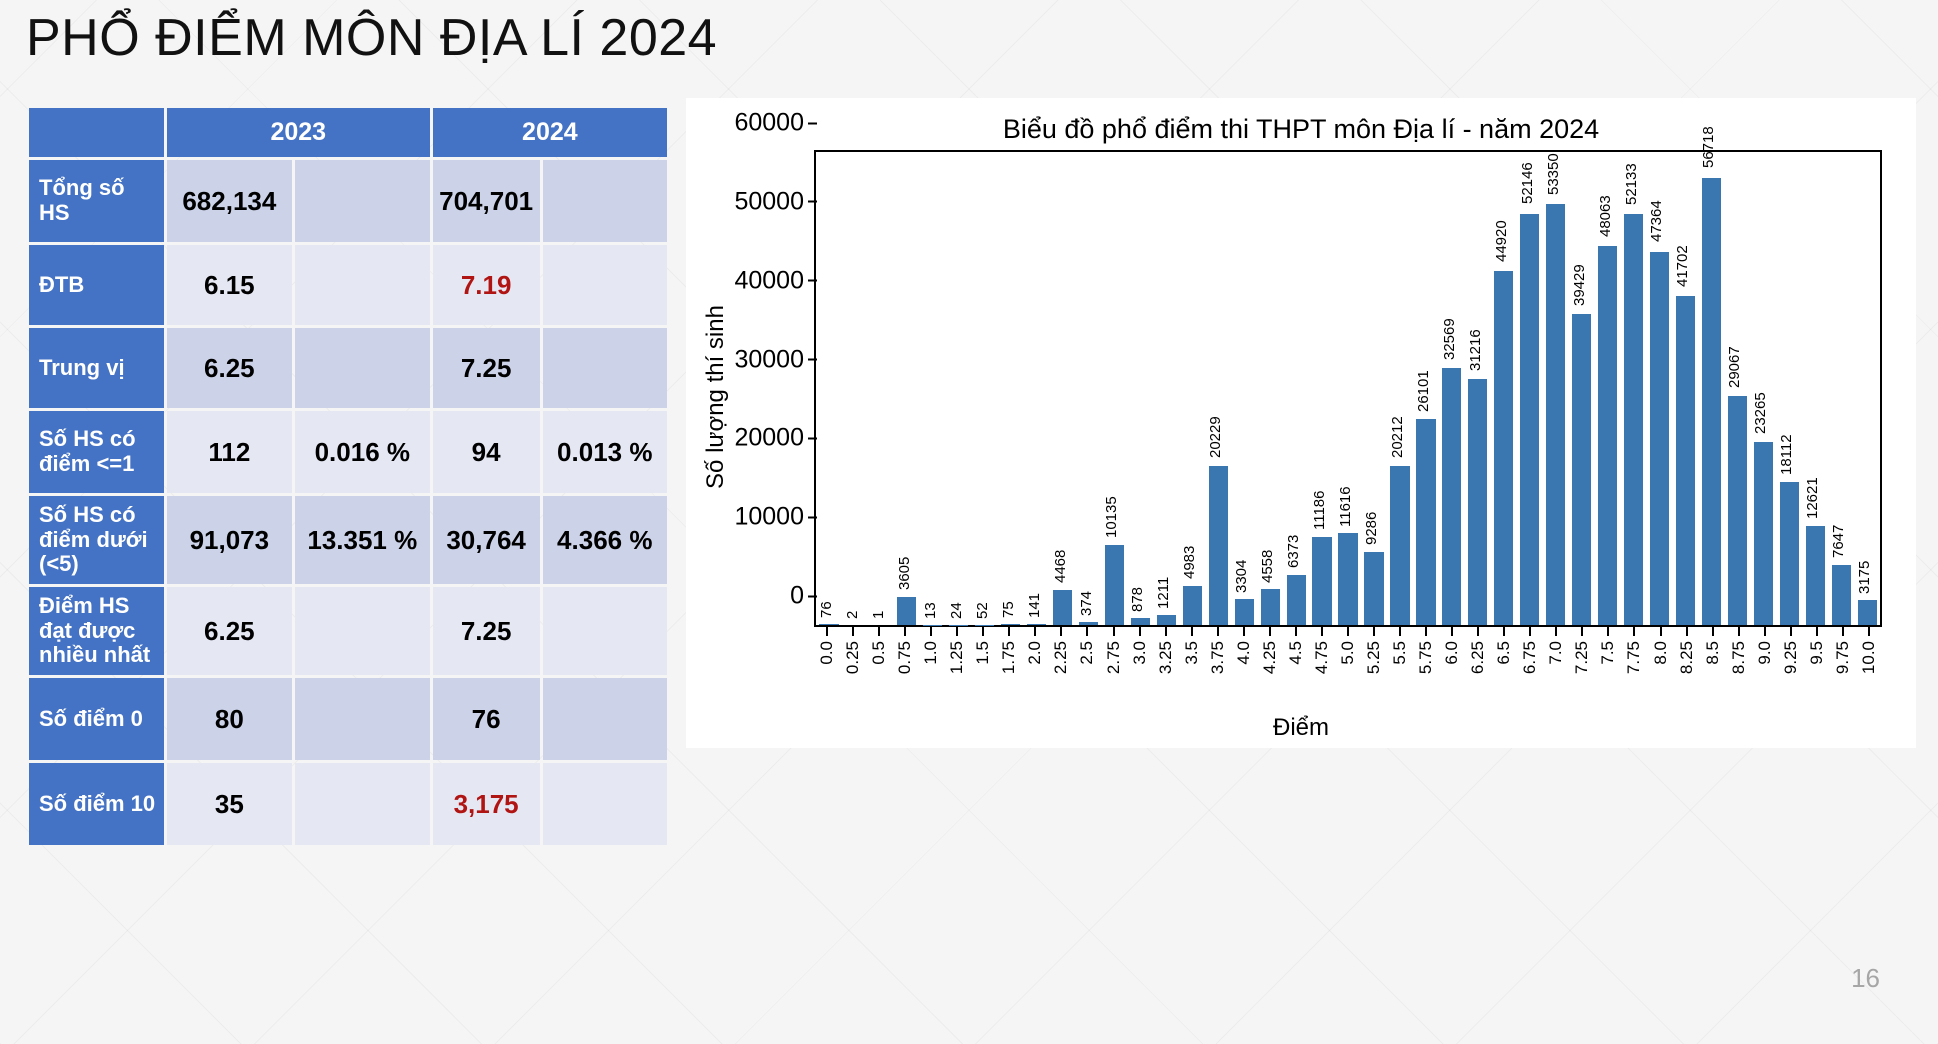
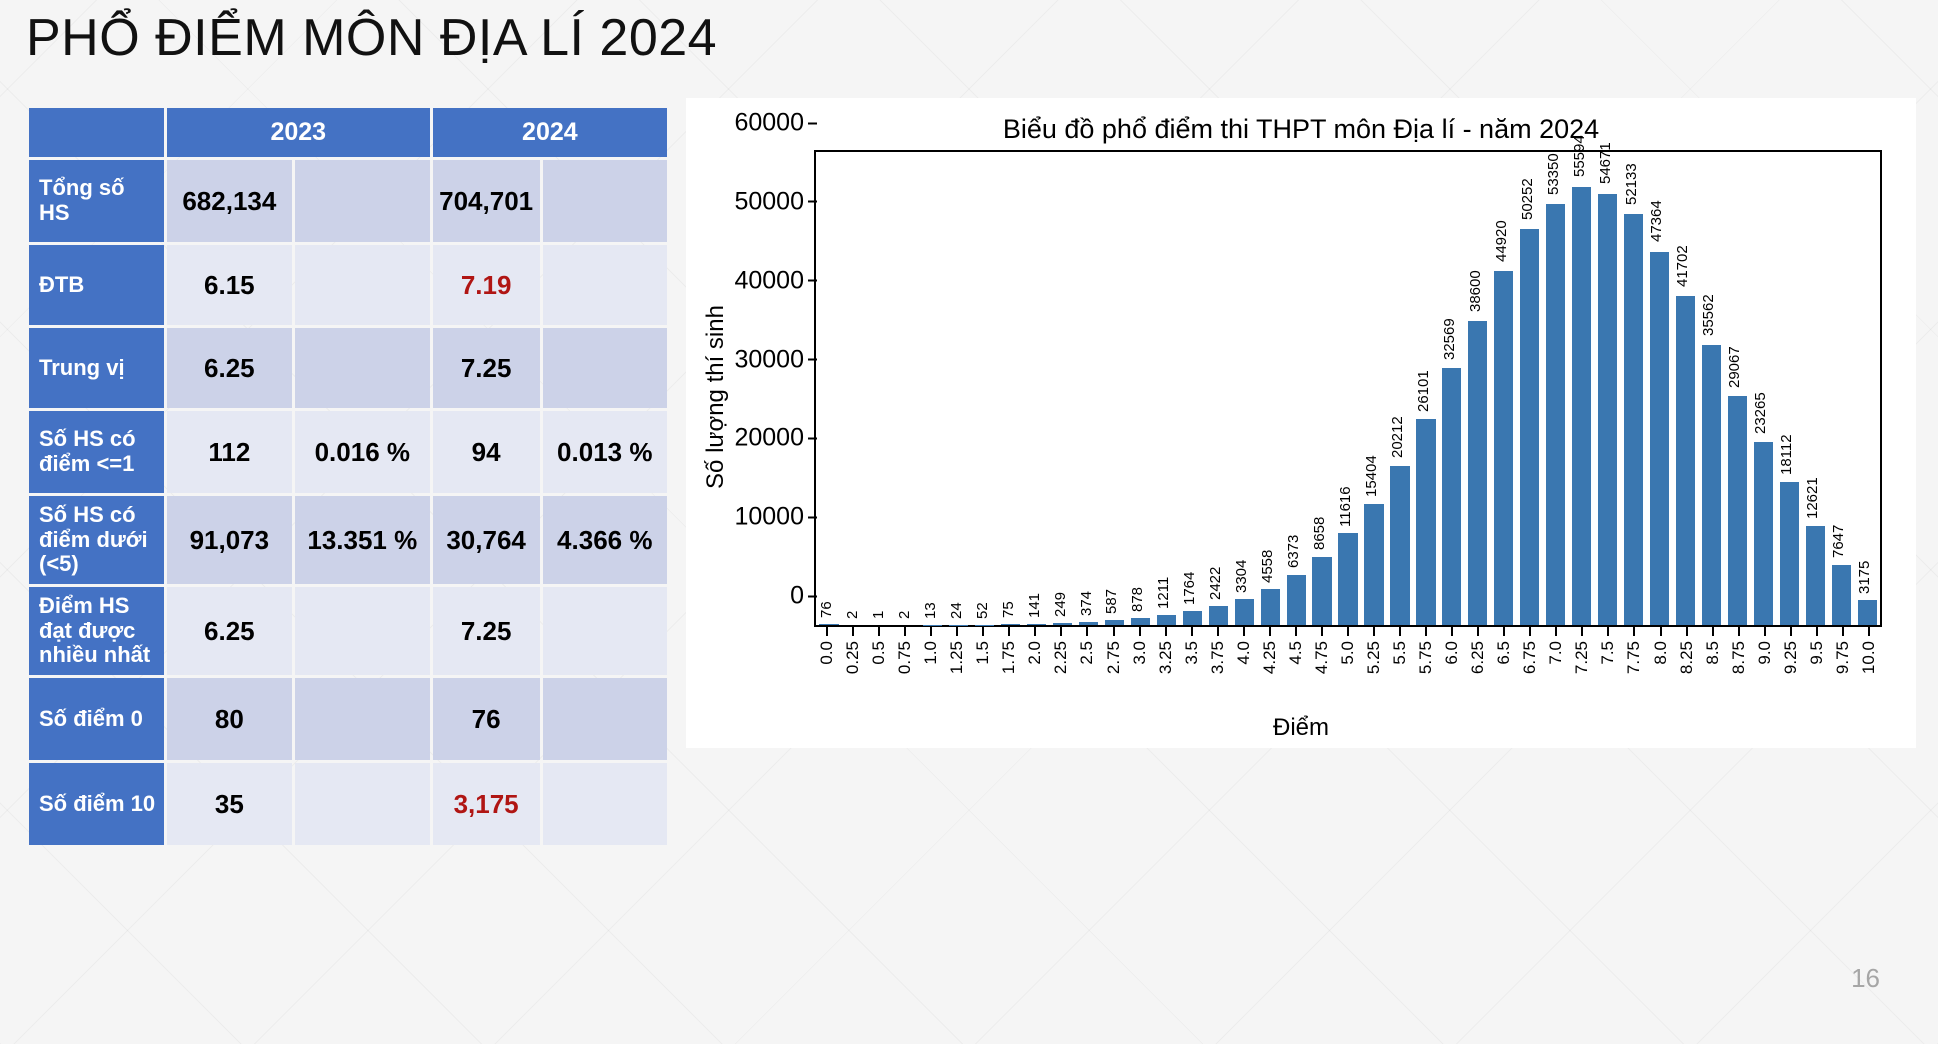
0.75: 3605 -> 2
2.25: 4468 -> 249
2.75: 10135 -> 587
3.5: 4983 -> 1764
3.75: 20229 -> 2422
4.75: 11186 -> 8658
5.25: 9286 -> 15404
6.25: 31216 -> 38600
6.75: 52146 -> 50252
7.25: 39429 -> 55594
7.5: 48063 -> 54671
8.5: 56718 -> 35562
